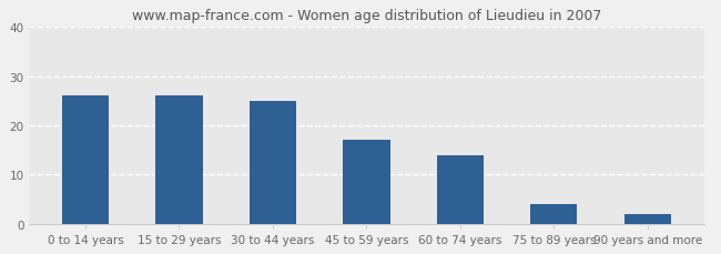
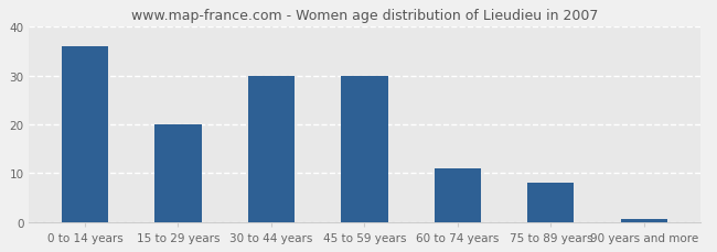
0 to 14 years: 26.0 -> 36.0
15 to 29 years: 26.0 -> 20.0
30 to 44 years: 25.0 -> 30.0
45 to 59 years: 17.0 -> 30.0
60 to 74 years: 14.0 -> 11.0
75 to 89 years: 4.0 -> 8.0
90 years and more: 2.0 -> 0.5
